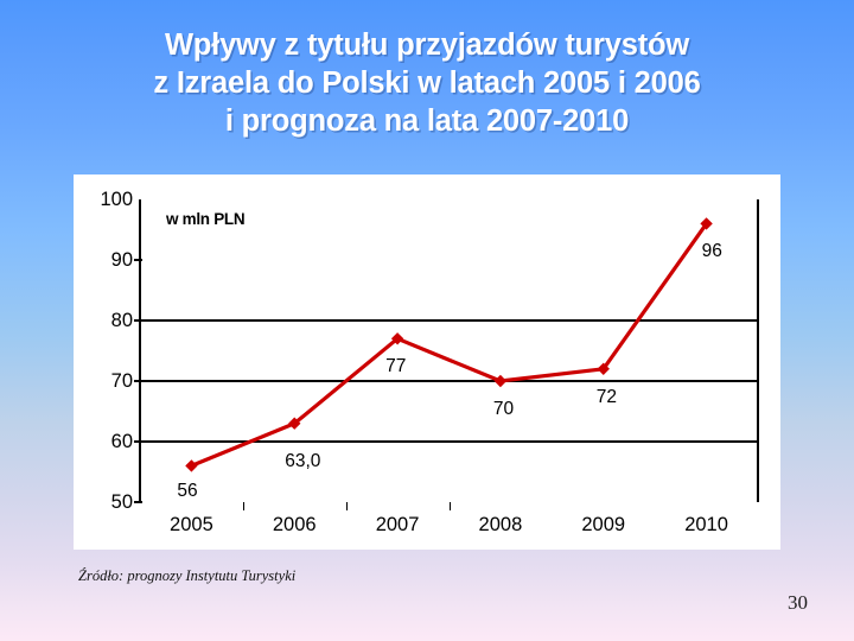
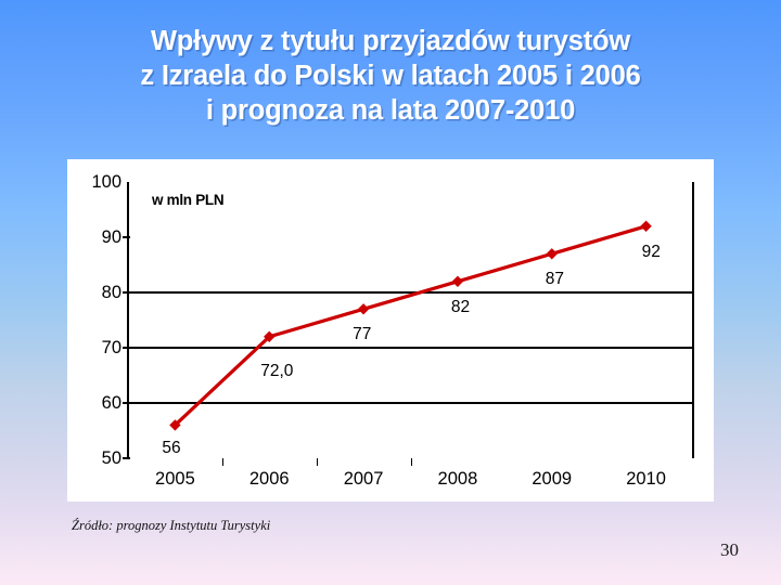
2006: 63,0 -> 72,0
2008: 70 -> 82
2009: 72 -> 87
2010: 96 -> 92
